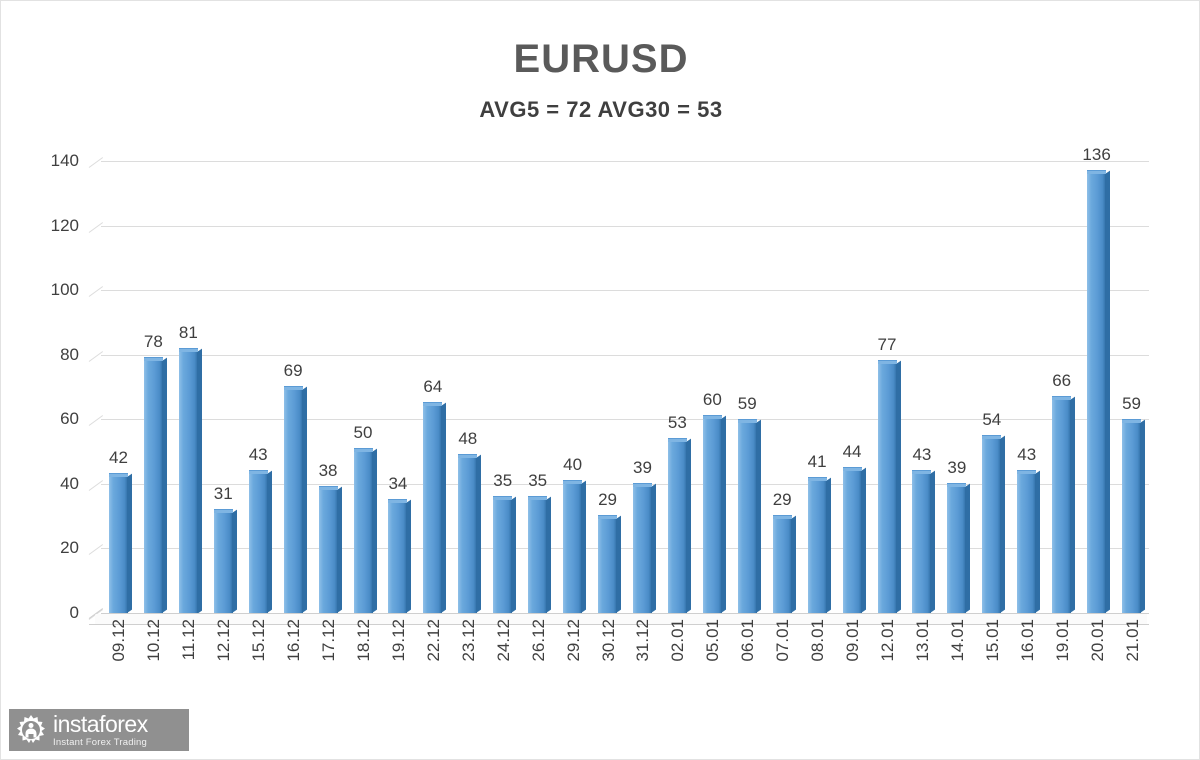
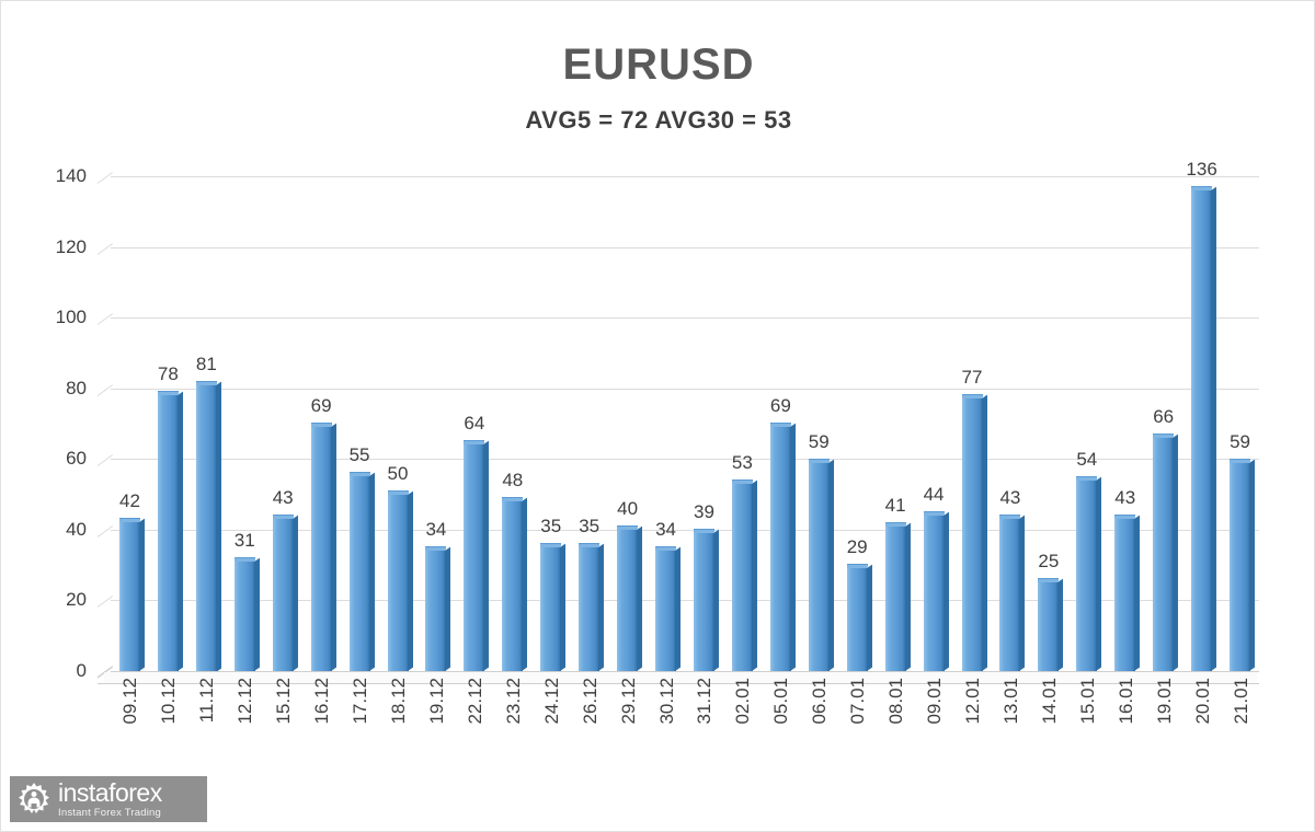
17.12: 38 -> 55
30.12: 29 -> 34
05.01: 60 -> 69
14.01: 39 -> 25
